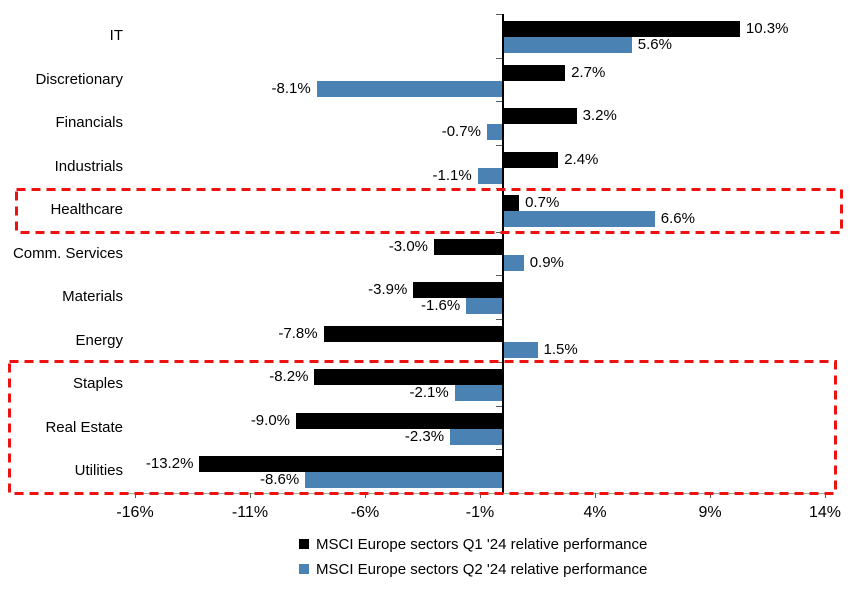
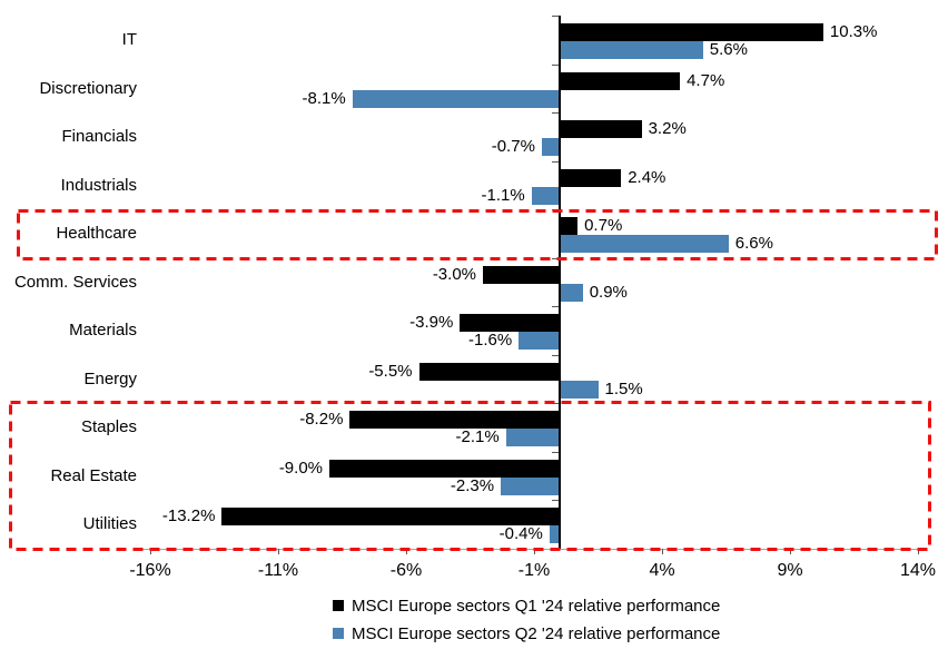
MSCI Europe sectors Q1 '24 relative performance/Discretionary: 2.7% -> 4.7%
MSCI Europe sectors Q1 '24 relative performance/Energy: -7.8% -> -5.5%
MSCI Europe sectors Q2 '24 relative performance/Utilities: -8.6% -> -0.4%
